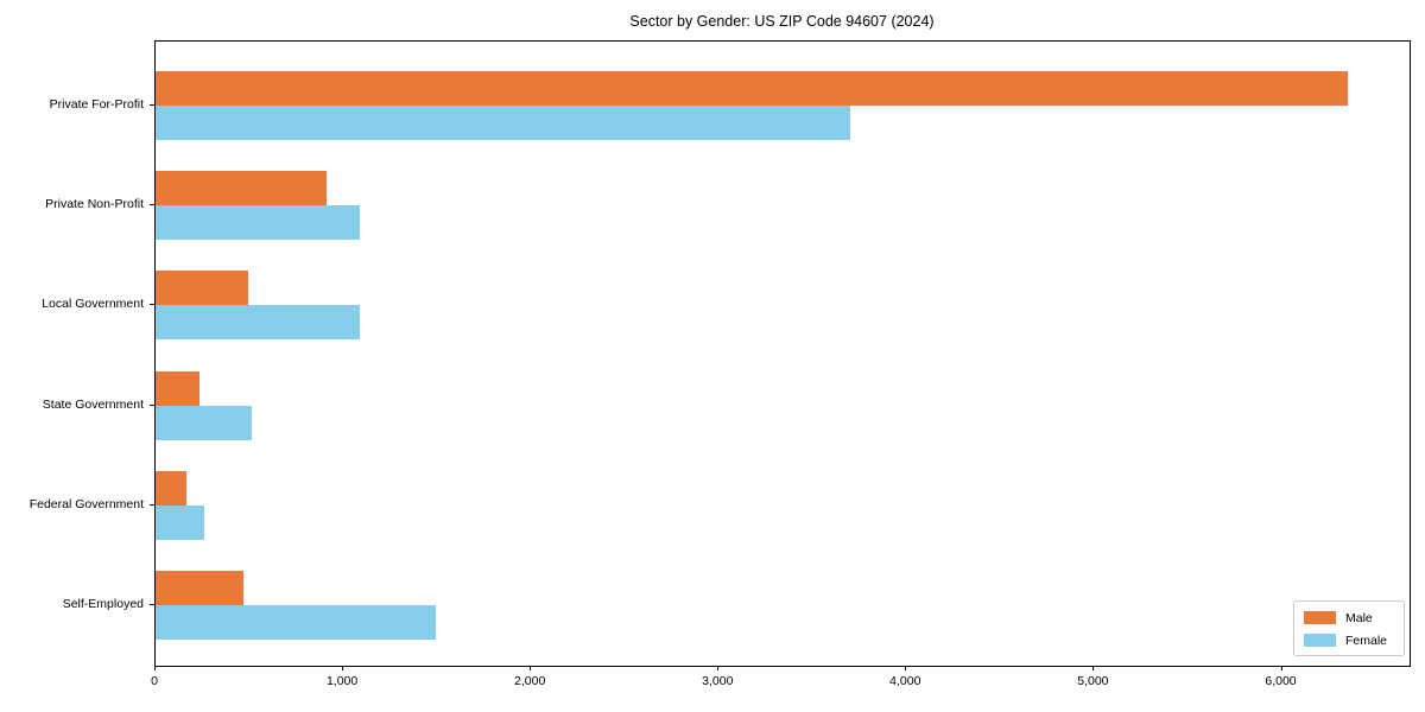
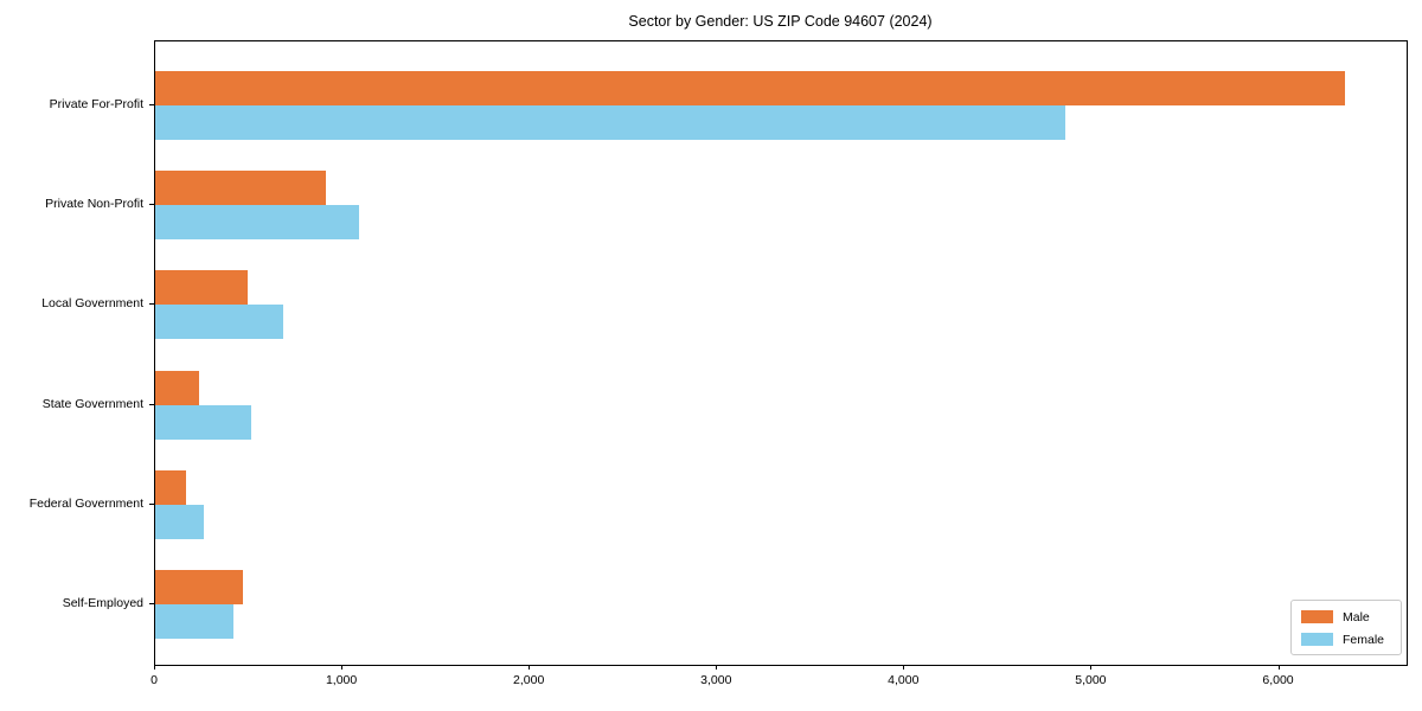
Female/Private For-Profit: 3700 -> 4860
Female/Local Government: 1090 -> 680
Female/Self-Employed: 1490 -> 420
